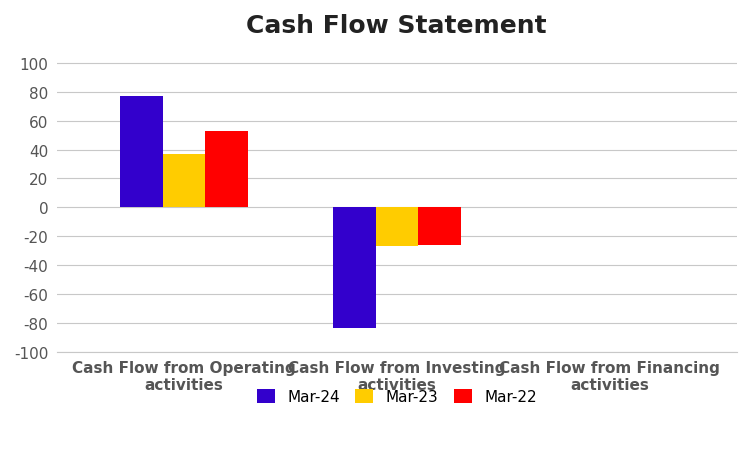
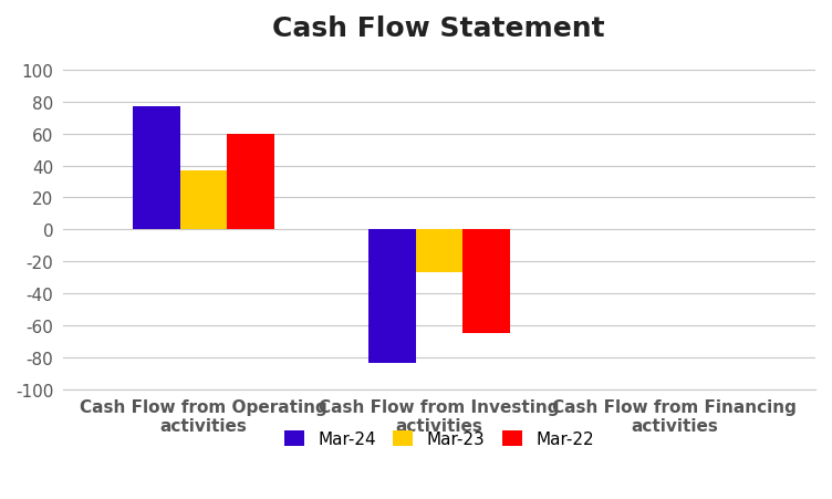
Mar-22/Cash Flow from Operating activities: 53 -> 60
Mar-22/Cash Flow from Investing activities: -26 -> -65
